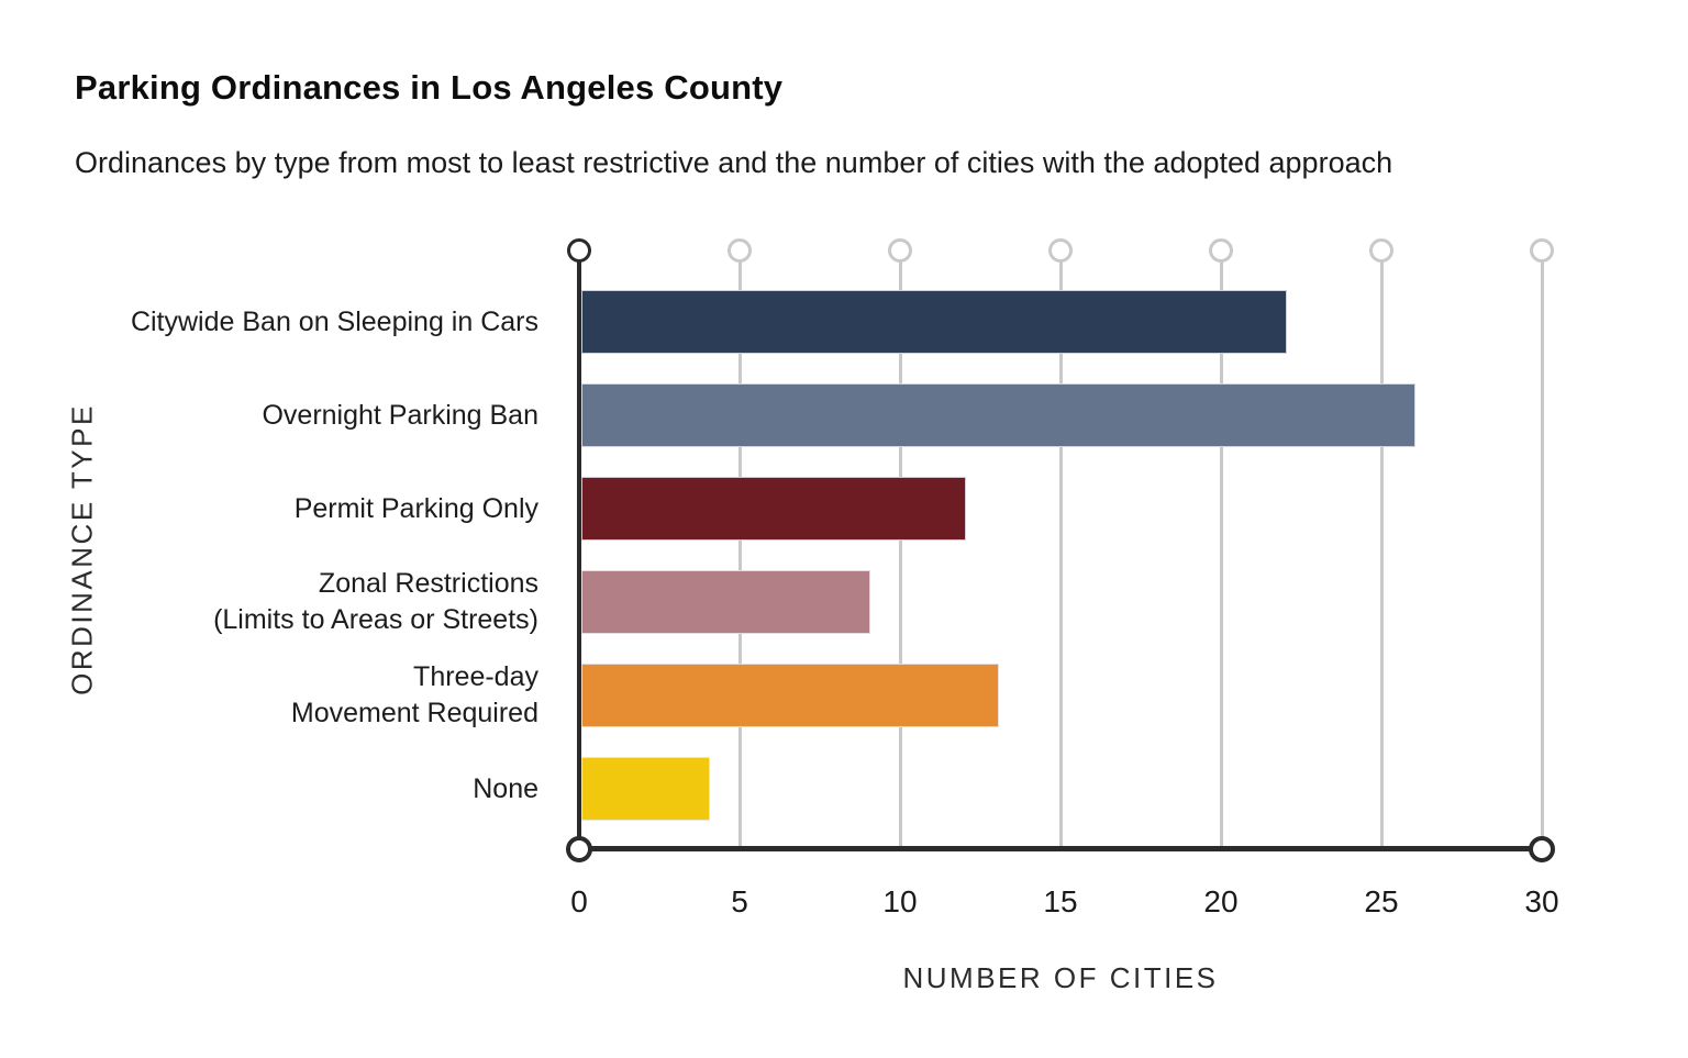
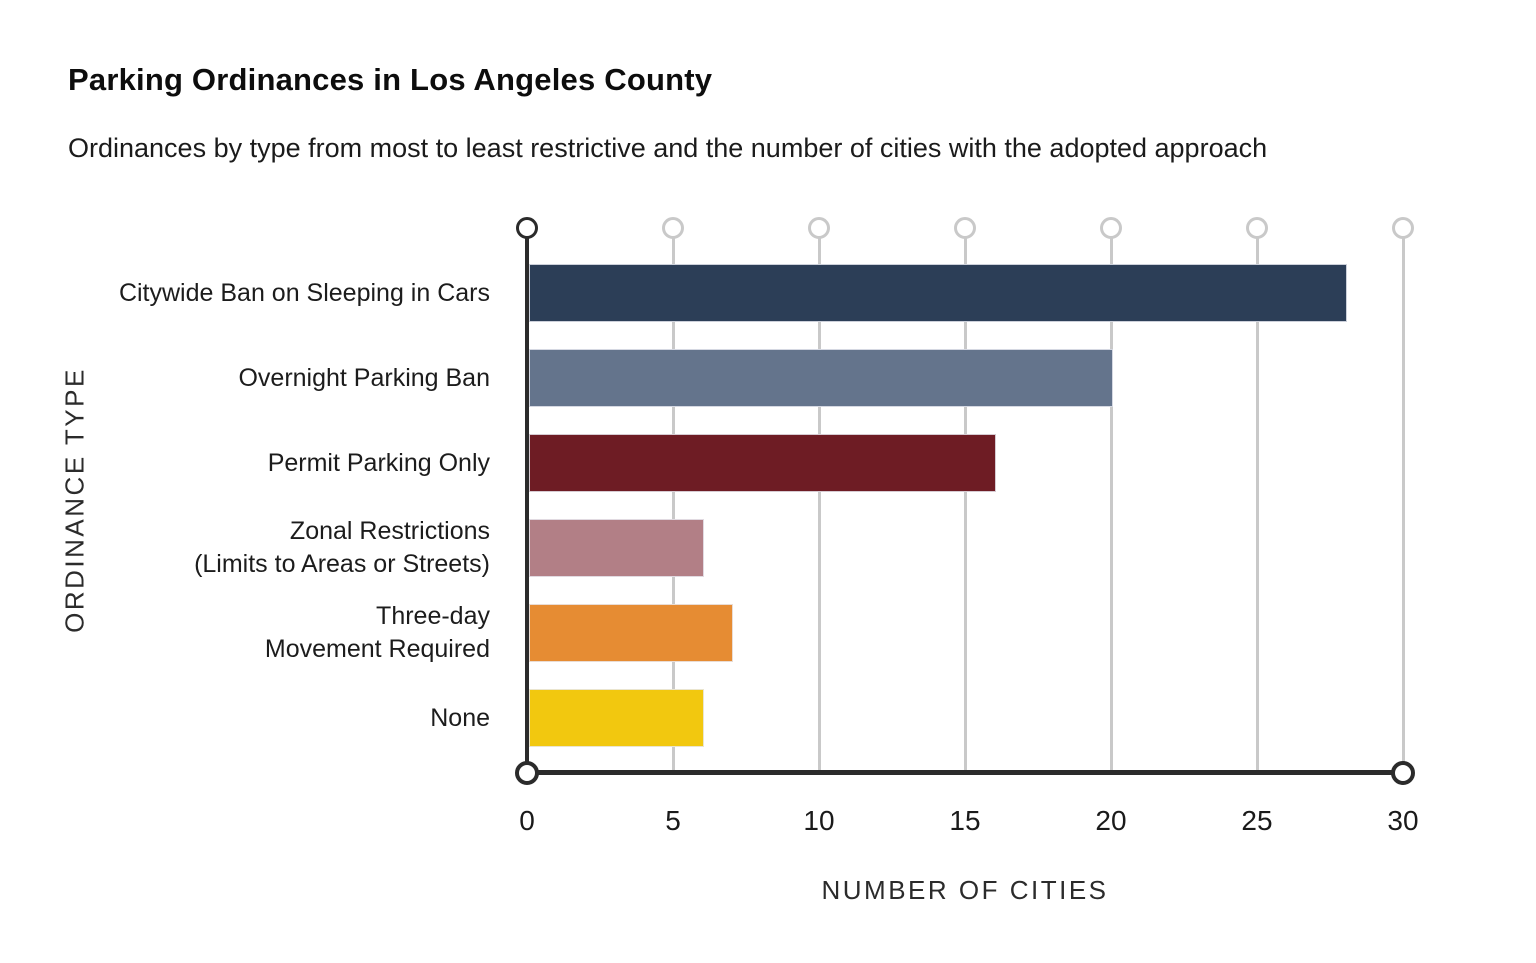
Citywide Ban on Sleeping in Cars: 22 -> 28
Overnight Parking Ban: 26 -> 20
Permit Parking Only: 12 -> 16
Zonal Restrictions (Limits to Areas or Streets): 9 -> 6
Three-day Movement Required: 13 -> 7
None: 4 -> 6
